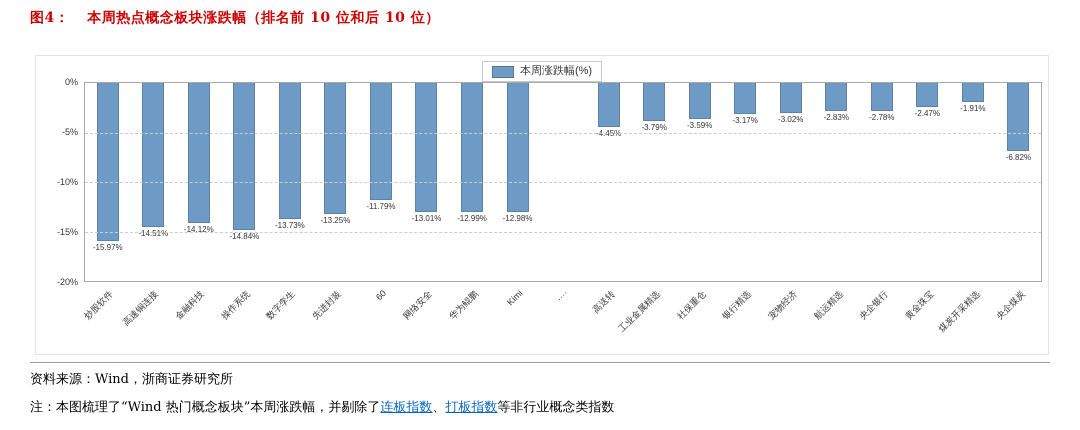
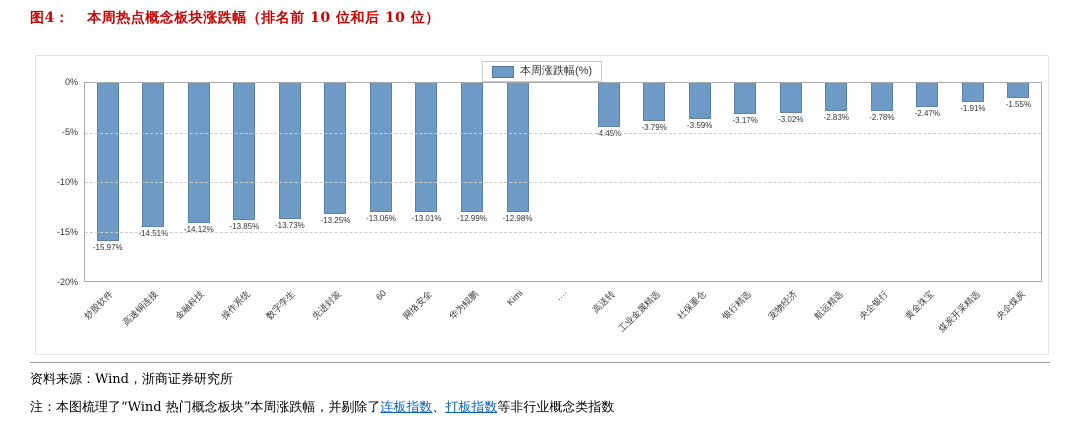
操作系统: -14.84% -> -13.85%
60: -11.79% -> -13.06%
央企煤炭: -6.82% -> -1.55%
